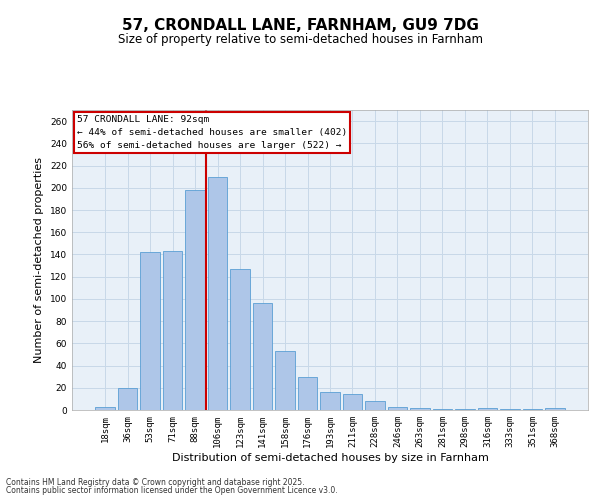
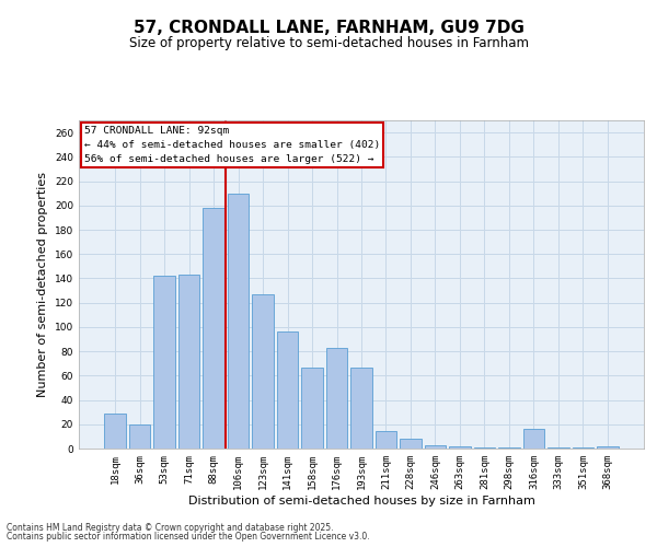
18sqm: 3 -> 29
158sqm: 53 -> 67
176sqm: 30 -> 83
193sqm: 16 -> 67
316sqm: 2 -> 16
